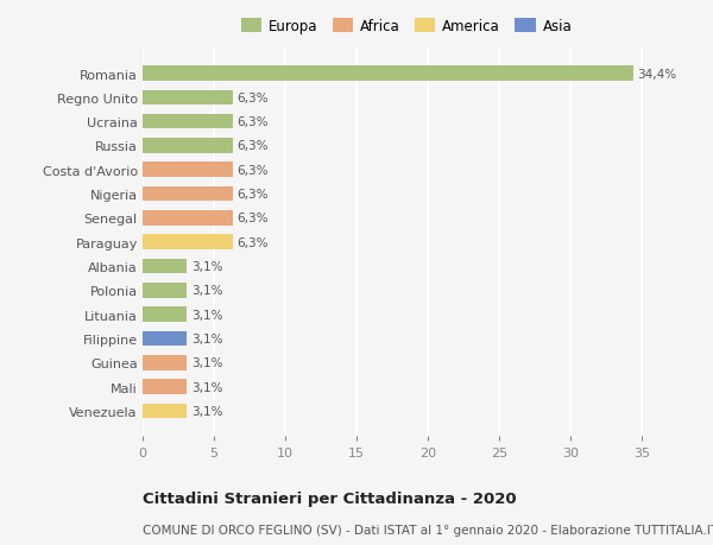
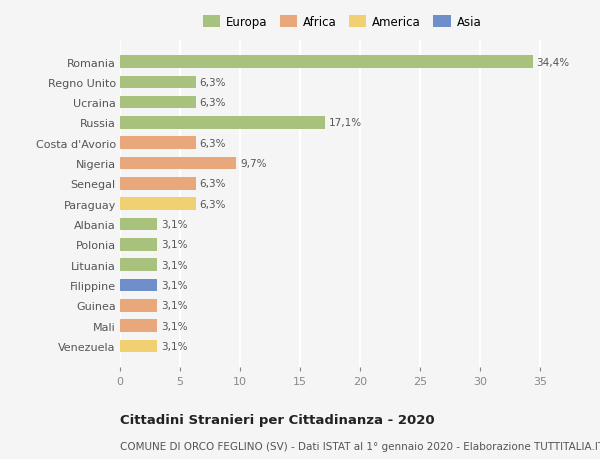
Russia: 6,3% -> 17,1%
Nigeria: 6,3% -> 9,7%
